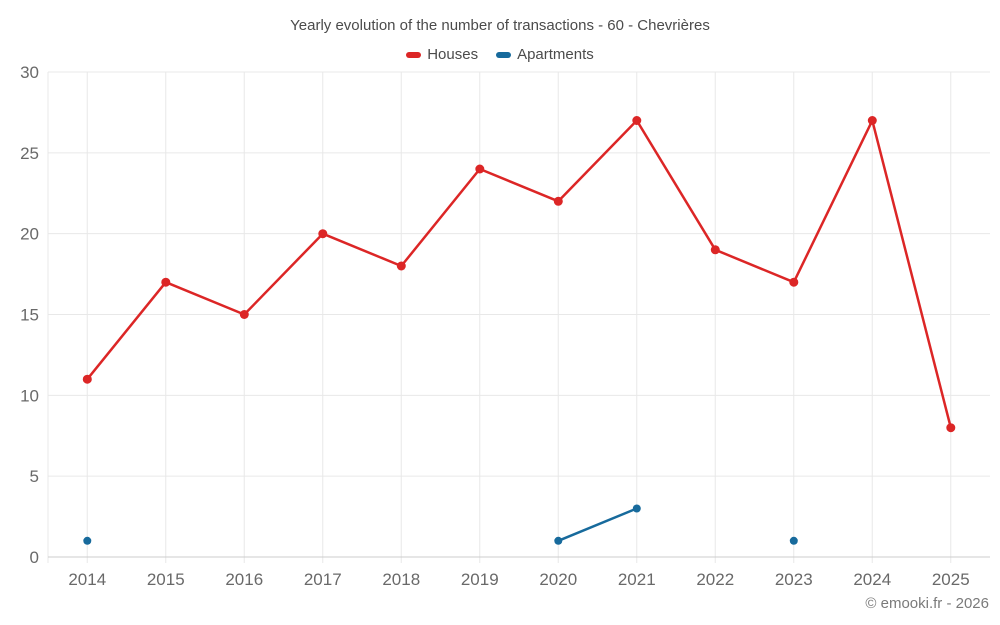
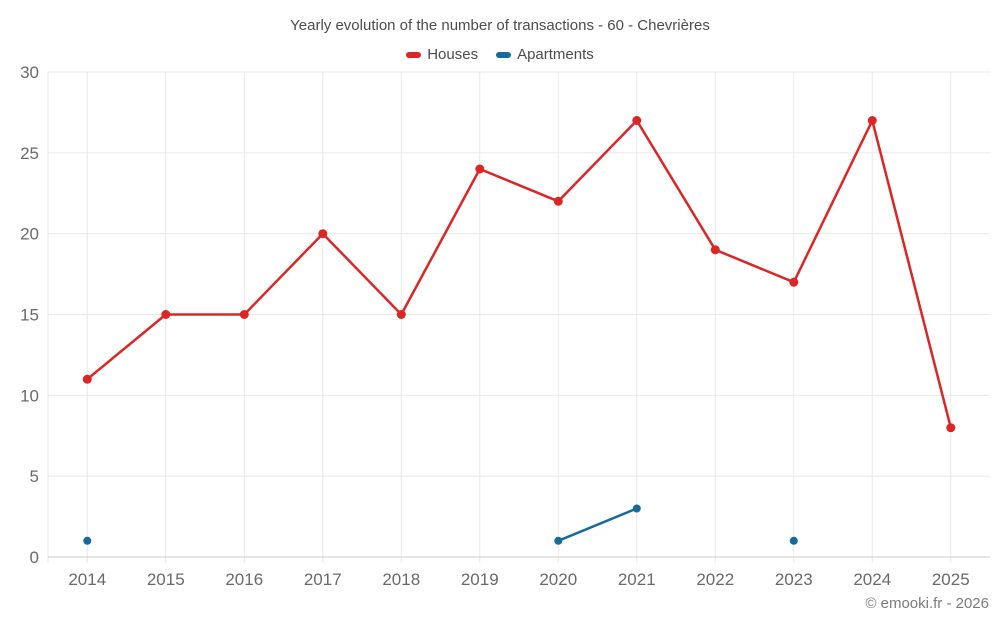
Houses/2015: 17 -> 15
Houses/2018: 18 -> 15
